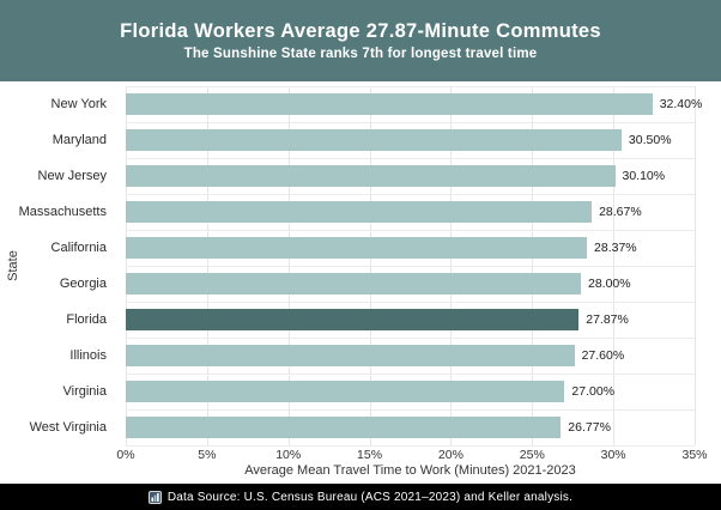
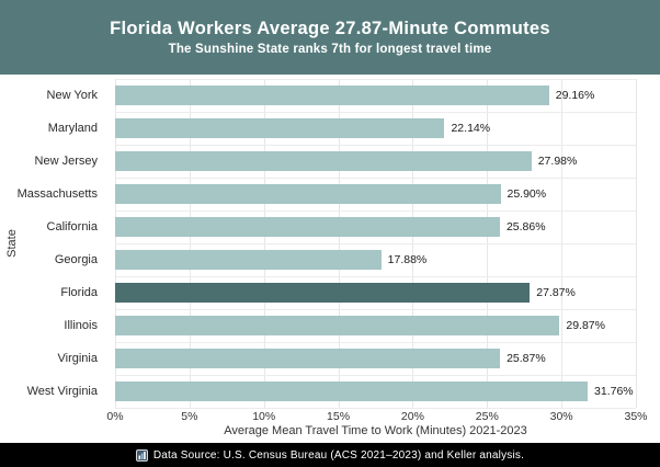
New York: 32.40% -> 29.16%
Maryland: 30.50% -> 22.14%
New Jersey: 30.10% -> 27.98%
Massachusetts: 28.67% -> 25.90%
California: 28.37% -> 25.86%
Georgia: 28.00% -> 17.88%
Illinois: 27.60% -> 29.87%
Virginia: 27.00% -> 25.87%
West Virginia: 26.77% -> 31.76%
